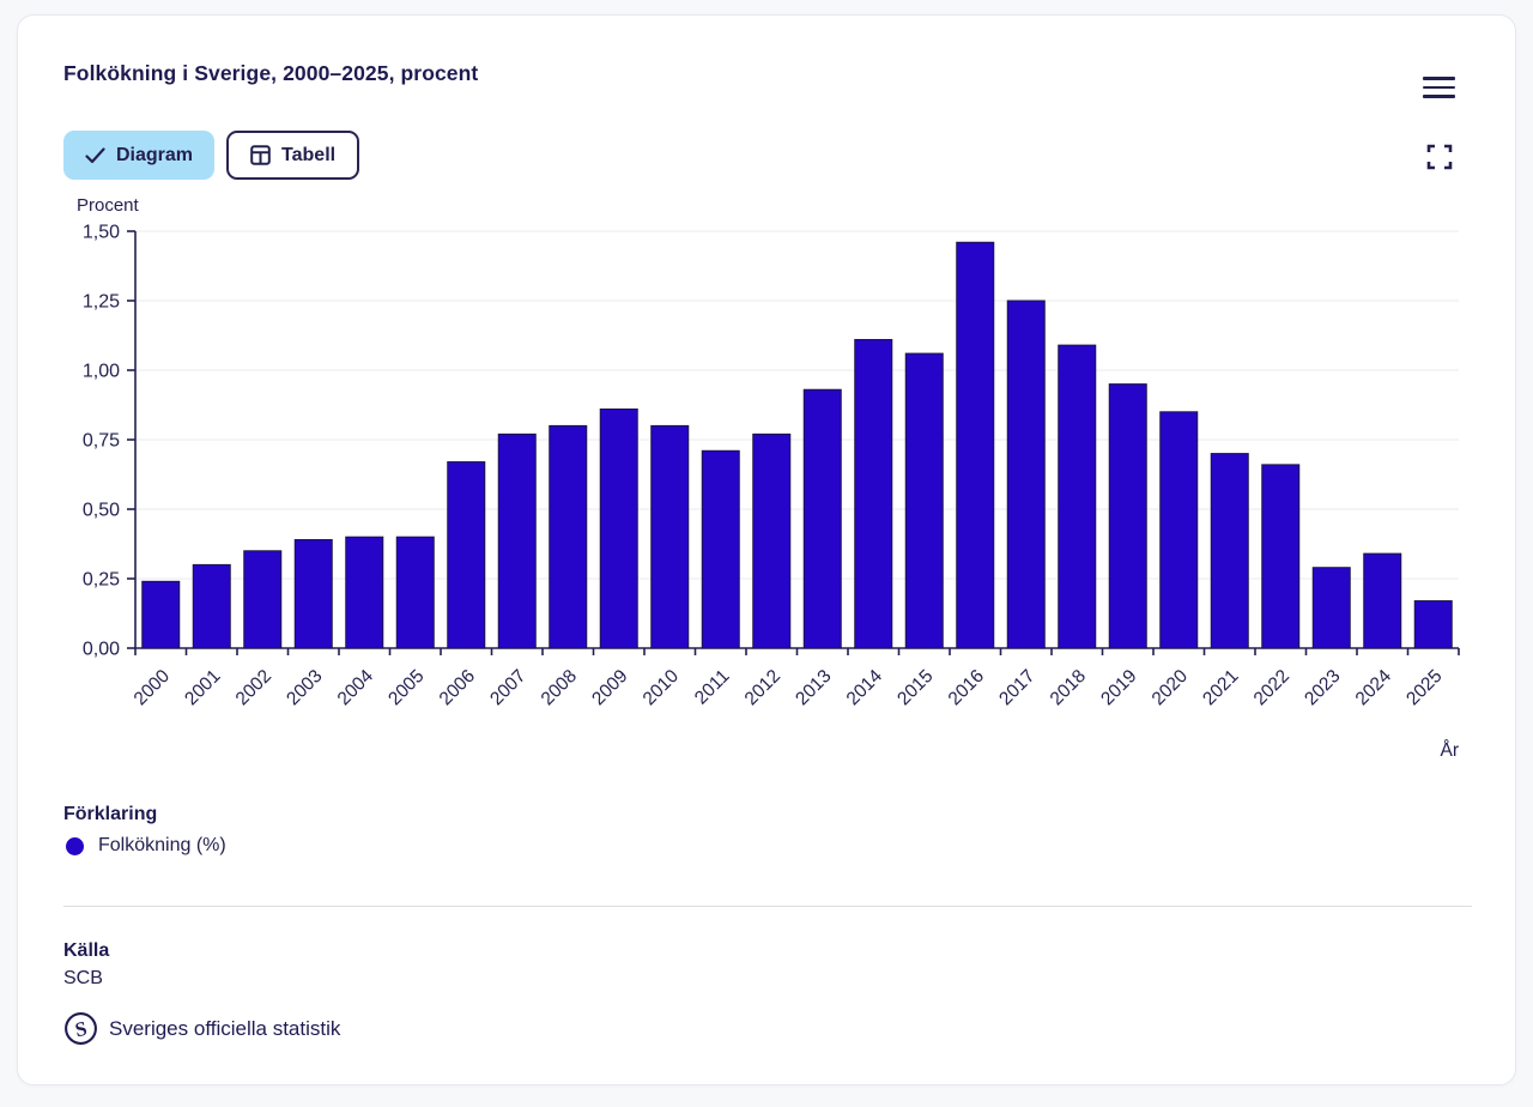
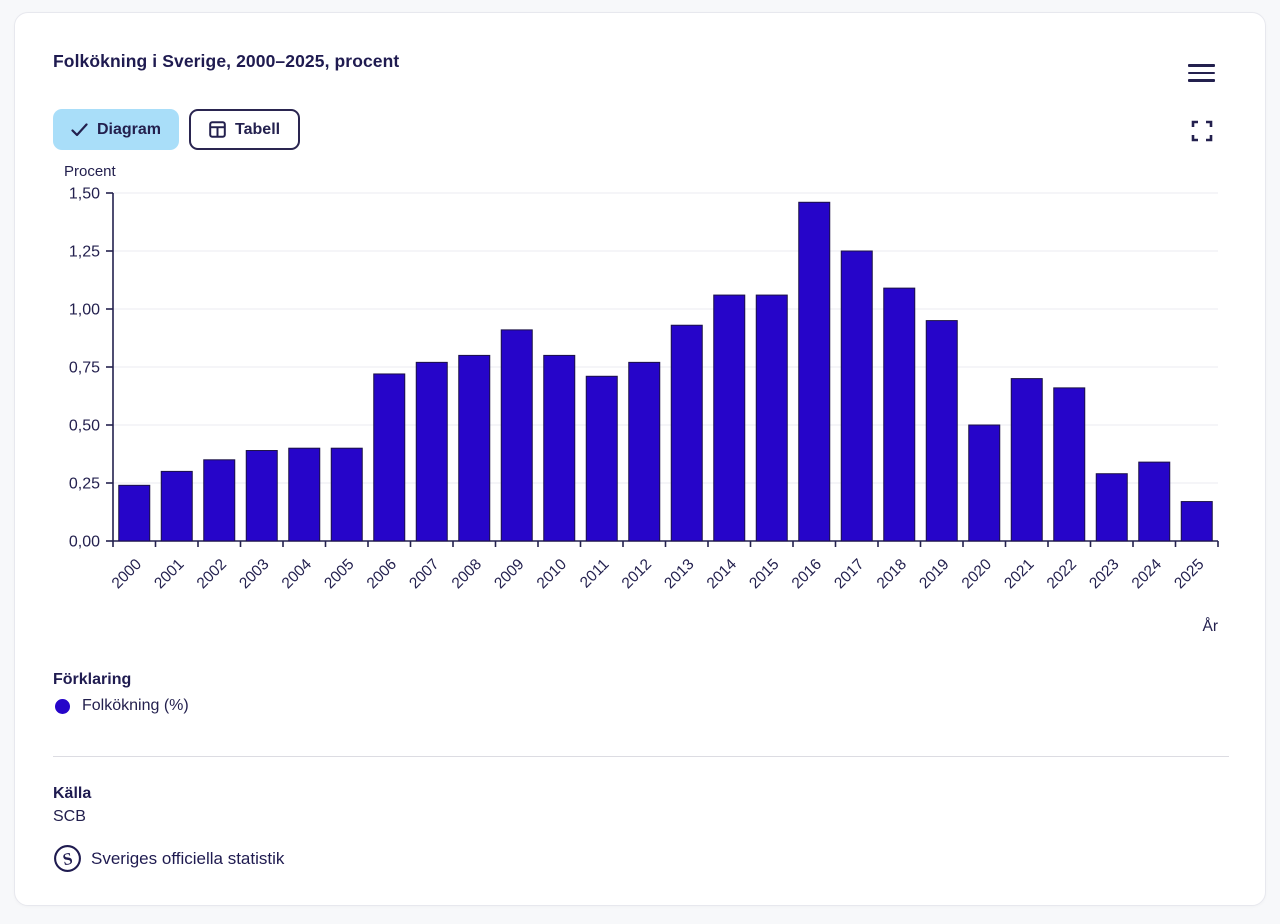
2006: 0,67 -> 0,72
2009: 0,86 -> 0,91
2014: 1,11 -> 1,06
2020: 0,85 -> 0,50
